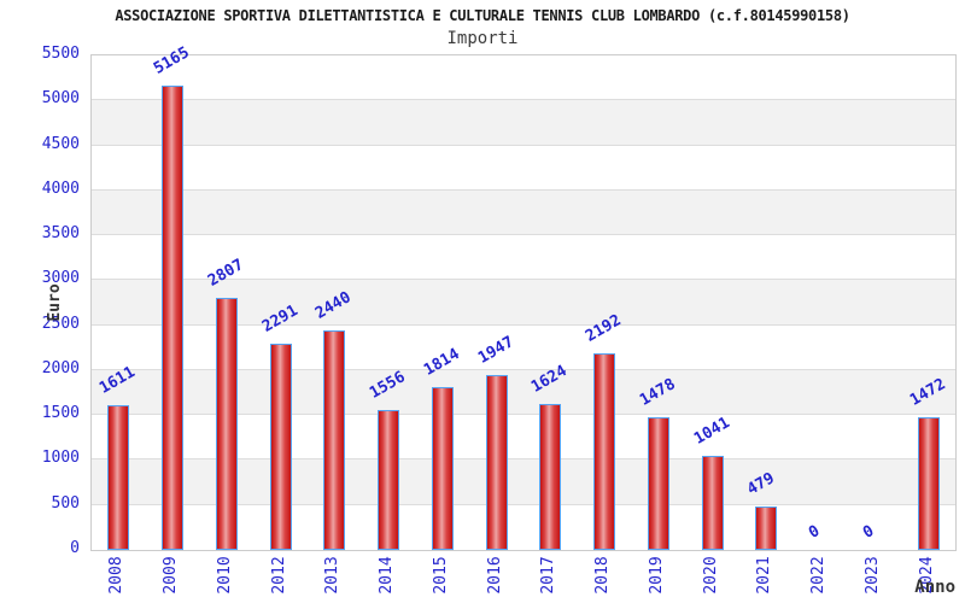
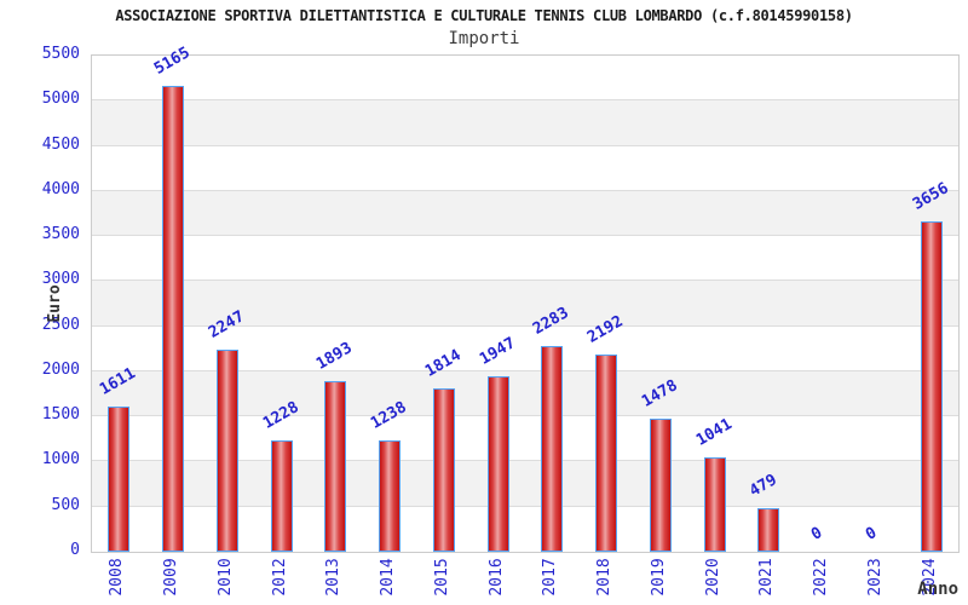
2010: 2807 -> 2247
2012: 2291 -> 1228
2013: 2440 -> 1893
2014: 1556 -> 1238
2017: 1624 -> 2283
2024: 1472 -> 3656
